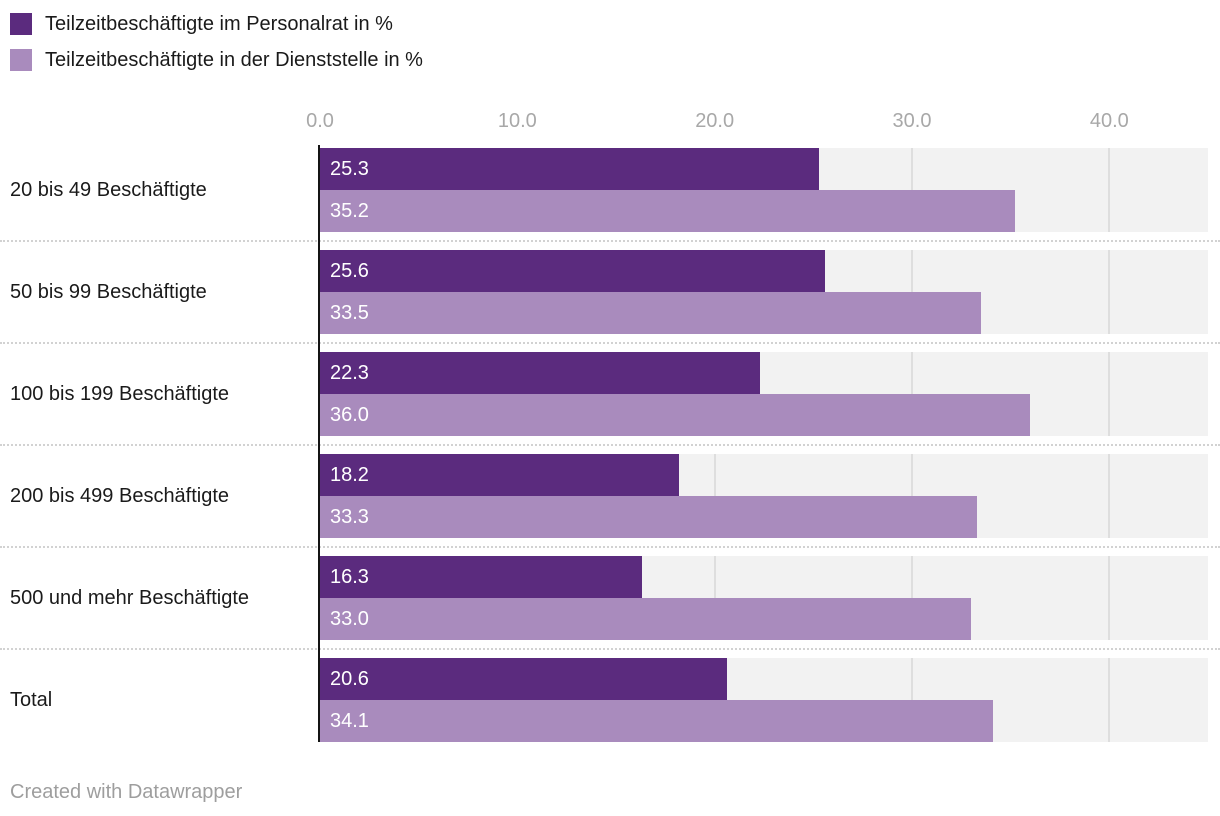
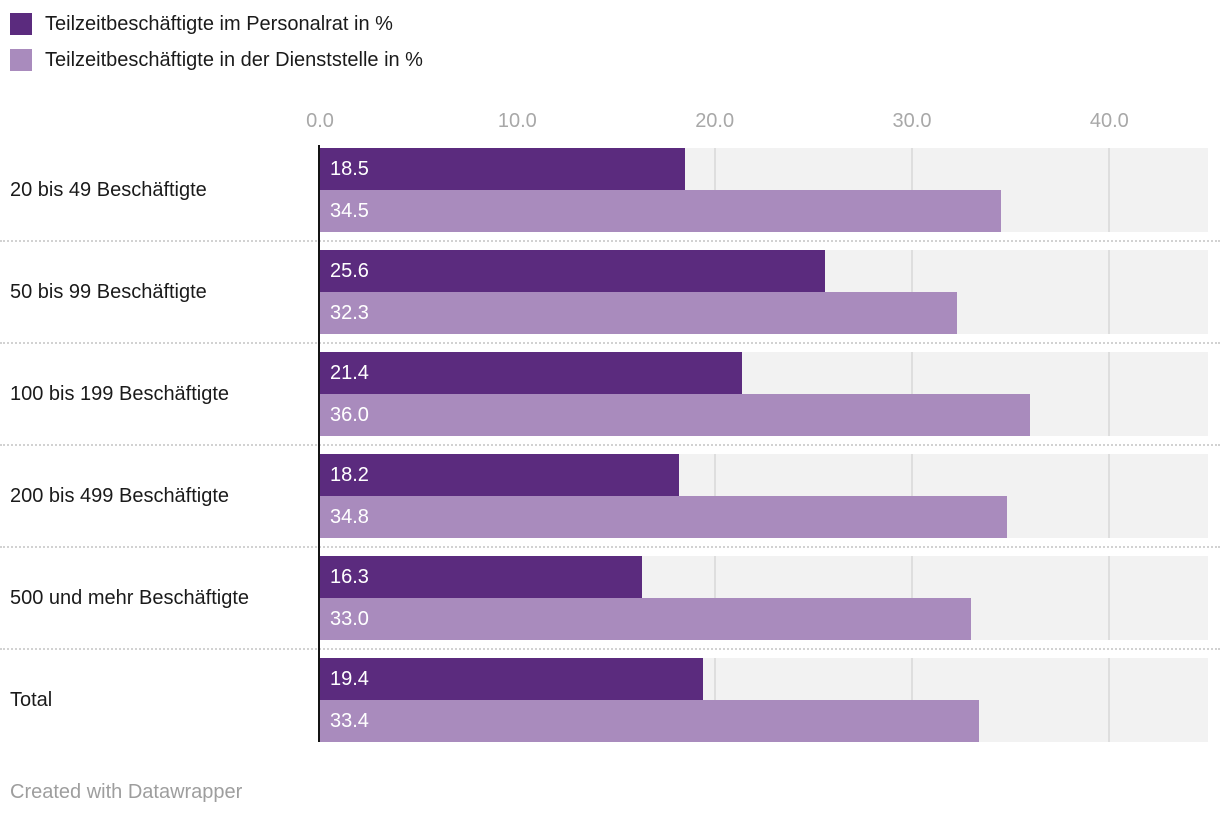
Teilzeitbeschäftigte im Personalrat in %/20 bis 49 Beschäftigte: 25.3 -> 18.5
Teilzeitbeschäftigte in der Dienststelle in %/20 bis 49 Beschäftigte: 35.2 -> 34.5
Teilzeitbeschäftigte in der Dienststelle in %/50 bis 99 Beschäftigte: 33.5 -> 32.3
Teilzeitbeschäftigte im Personalrat in %/100 bis 199 Beschäftigte: 22.3 -> 21.4
Teilzeitbeschäftigte in der Dienststelle in %/200 bis 499 Beschäftigte: 33.3 -> 34.8
Teilzeitbeschäftigte im Personalrat in %/Total: 20.6 -> 19.4
Teilzeitbeschäftigte in der Dienststelle in %/Total: 34.1 -> 33.4
